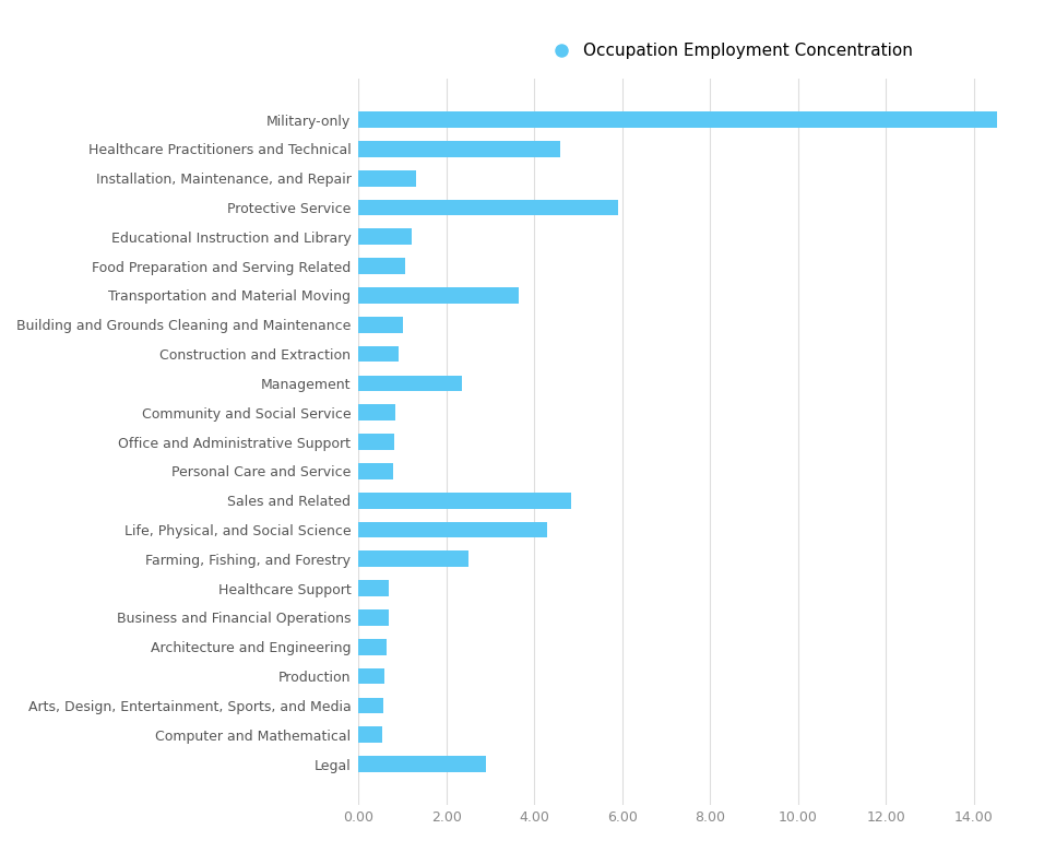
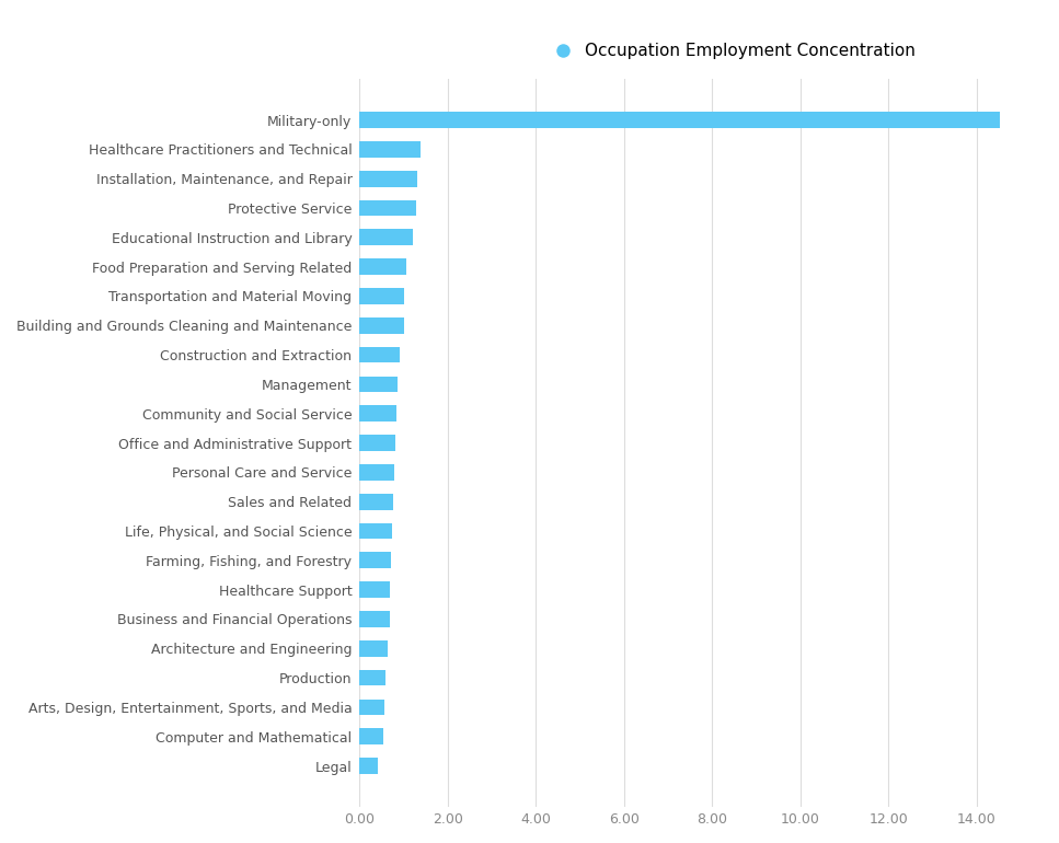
Healthcare Practitioners and Technical: 4.60 -> 1.38
Protective Service: 5.90 -> 1.28
Transportation and Material Moving: 3.65 -> 1.02
Management: 2.35 -> 0.85
Sales and Related: 4.85 -> 0.76
Life, Physical, and Social Science: 4.30 -> 0.74
Farming, Fishing, and Forestry: 2.50 -> 0.72
Legal: 2.90 -> 0.42
